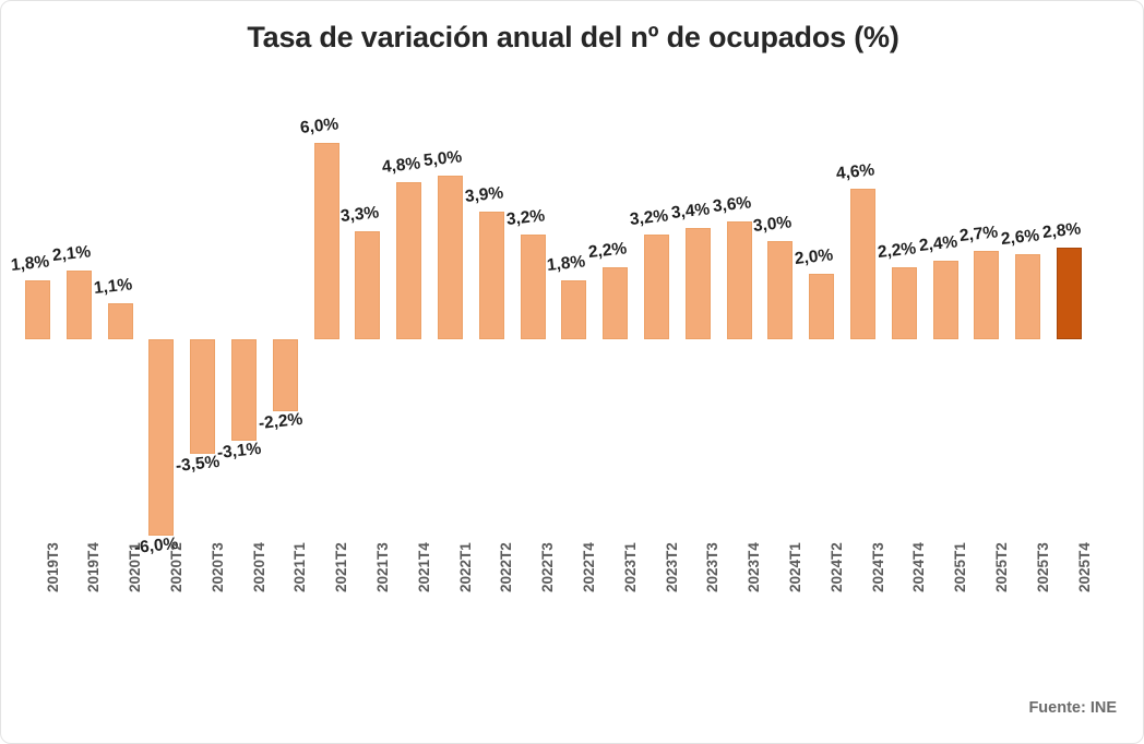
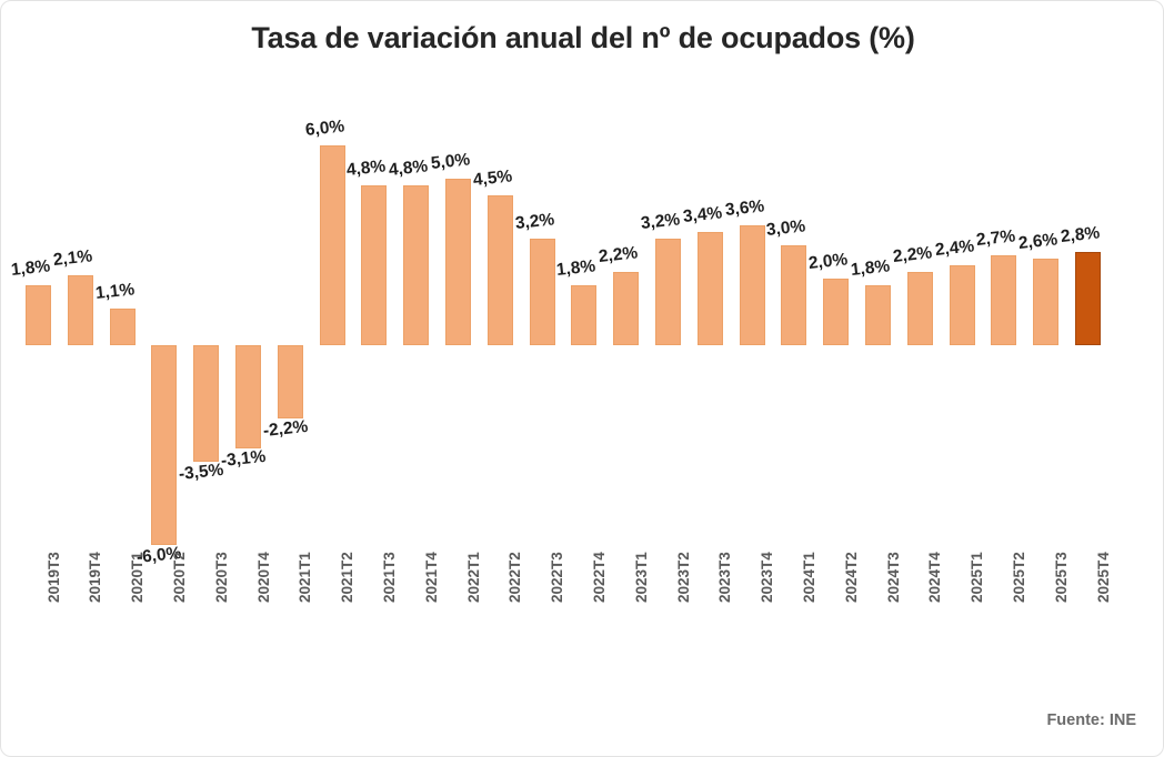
2021T3: 3,3% -> 4,8%
2022T2: 3,9% -> 4,5%
2024T3: 4,6% -> 1,8%
